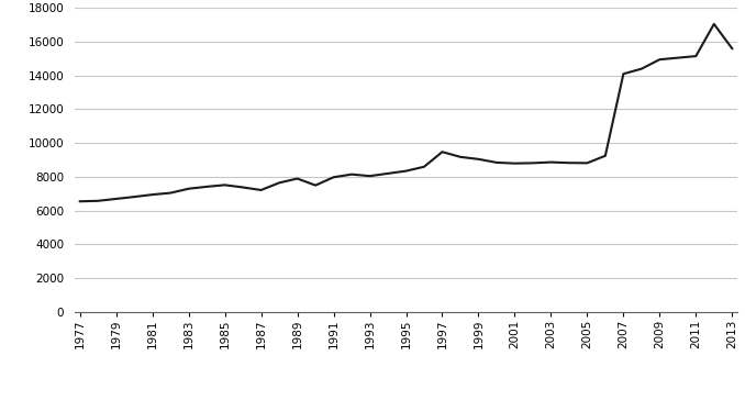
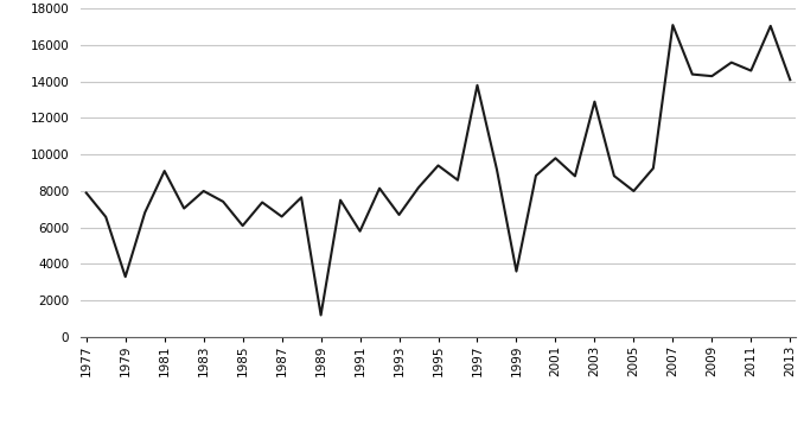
1977: 6600 -> 7900
1979: 6700 -> 3300
1981: 7000 -> 9100
1983: 7300 -> 8000
1985: 7500 -> 6100
1987: 7200 -> 6600
1989: 7900 -> 1200
1991: 8000 -> 5800
1993: 8000 -> 6700
1995: 8400 -> 9400
1997: 9500 -> 13800
1999: 9000 -> 3600
2001: 8800 -> 9800
2003: 8900 -> 12900
2005: 8800 -> 8000
2007: 14100 -> 17100
2009: 15000 -> 14300
2011: 15200 -> 14600
2013: 15600 -> 14100
